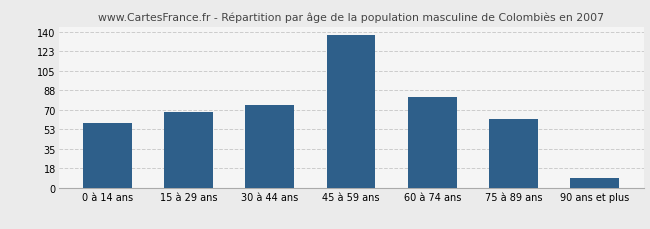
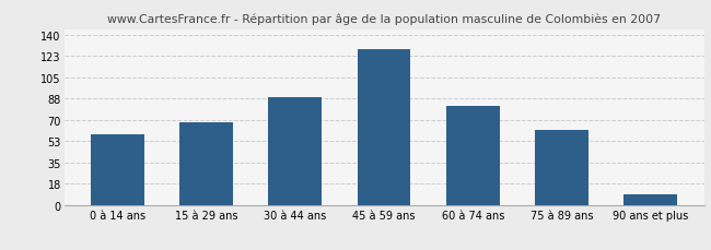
30 à 44 ans: 74 -> 89
45 à 59 ans: 137 -> 128
